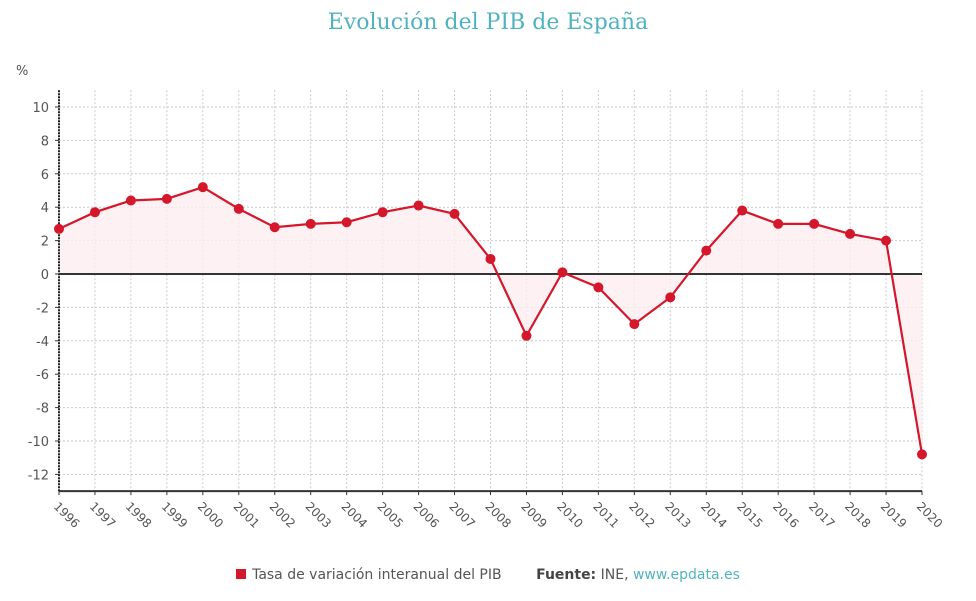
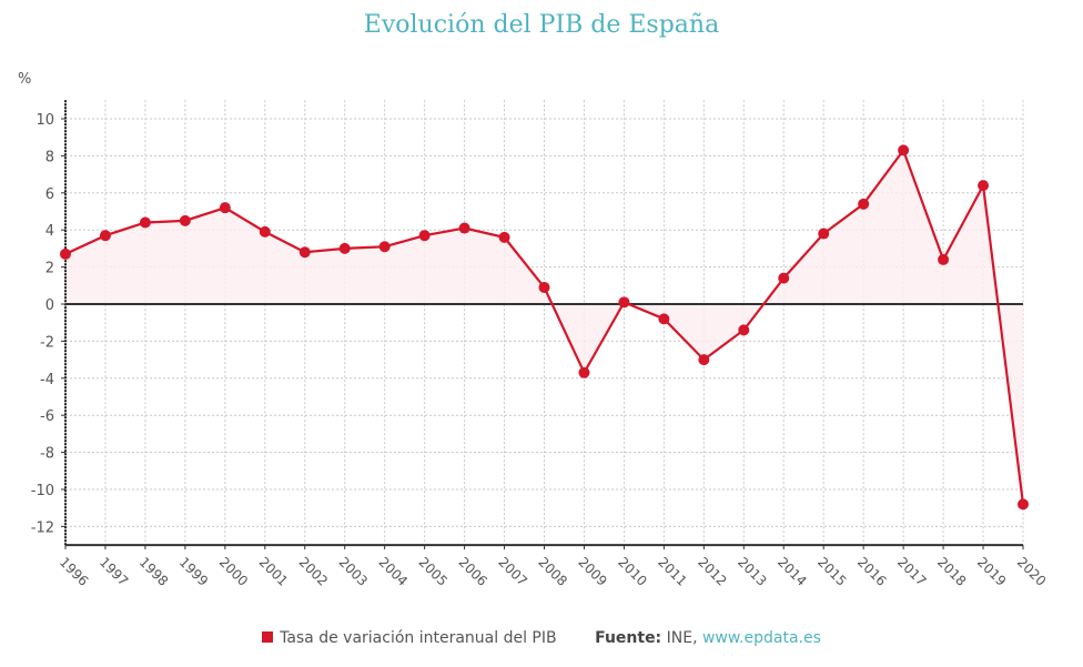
2016: 3.0 -> 5.4
2017: 3.0 -> 8.3
2019: 2.0 -> 6.4
